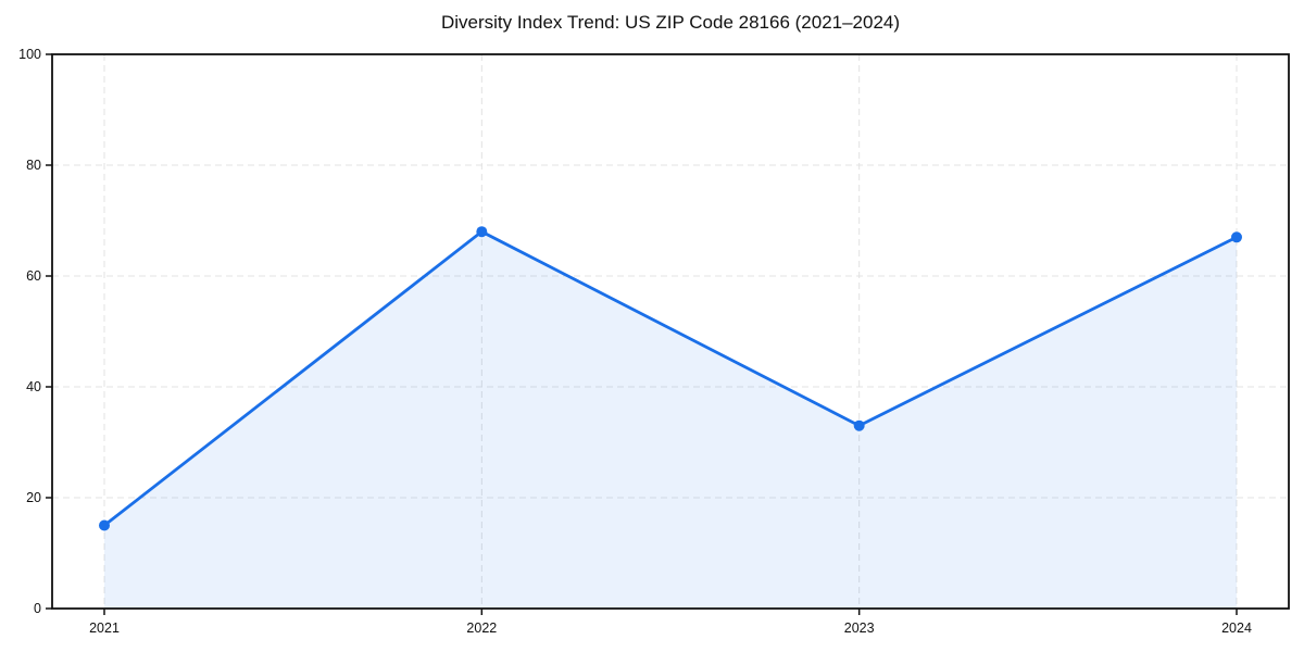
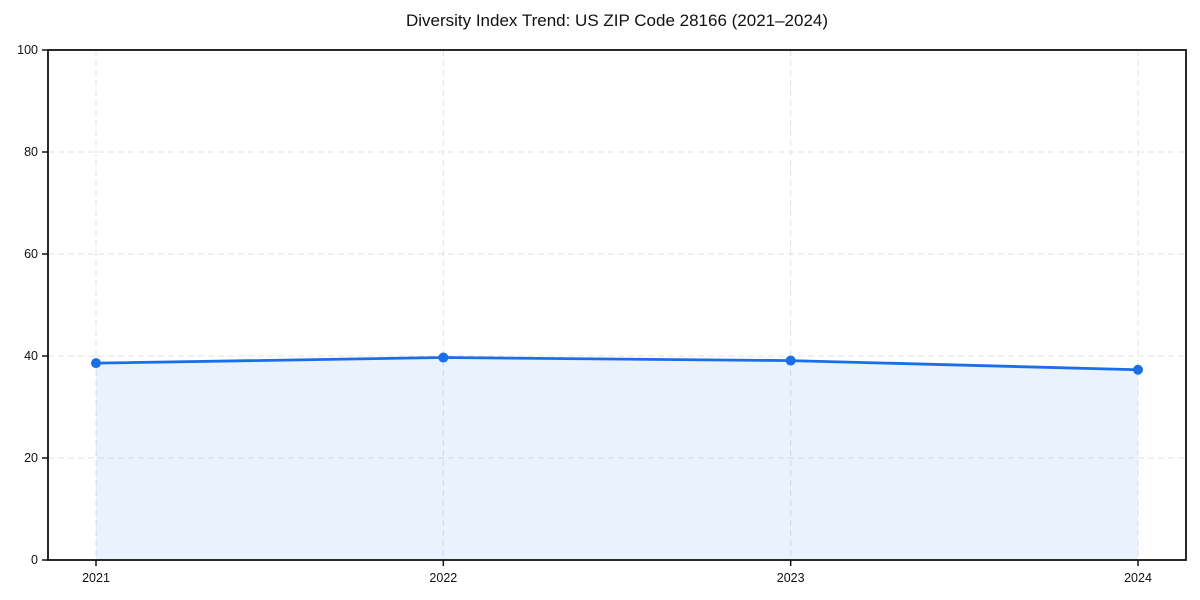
2021: 15 -> 39
2022: 68 -> 40
2023: 33 -> 39
2024: 67 -> 37
